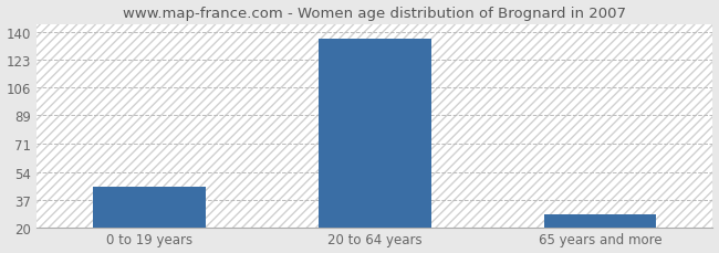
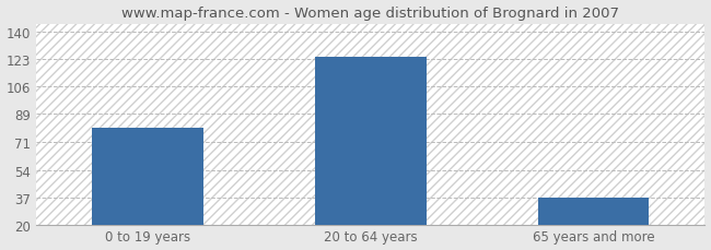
0 to 19 years: 45 -> 80
20 to 64 years: 136 -> 124
65 years and more: 28 -> 37
